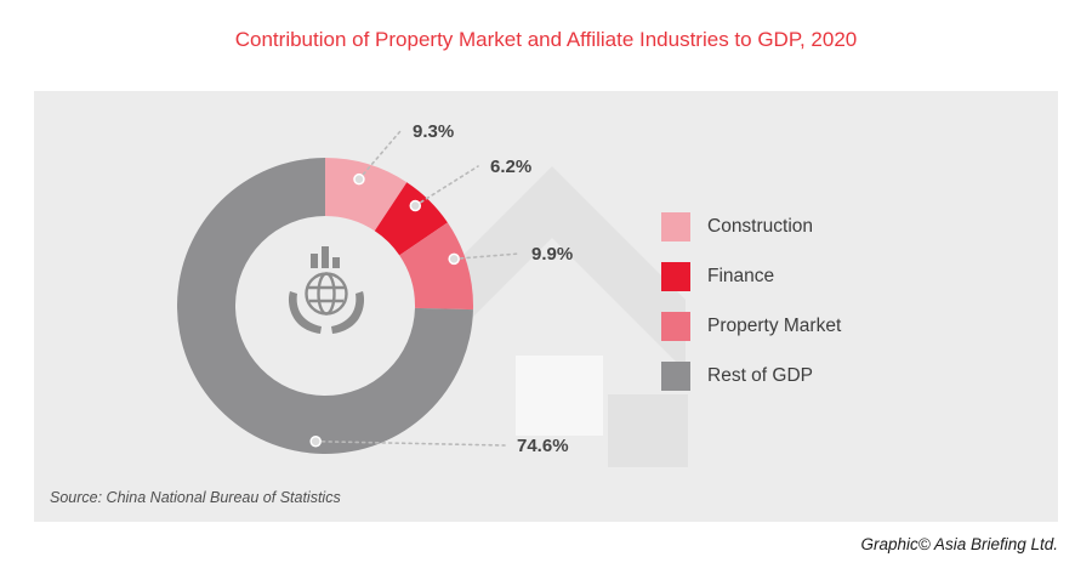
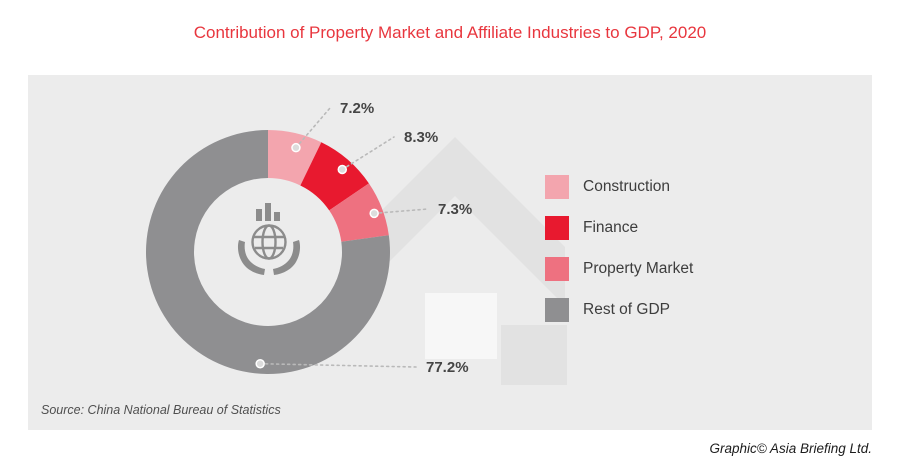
Construction: 9.3% -> 7.2%
Finance: 6.2% -> 8.3%
Property Market: 9.9% -> 7.3%
Rest of GDP: 74.6% -> 77.2%
